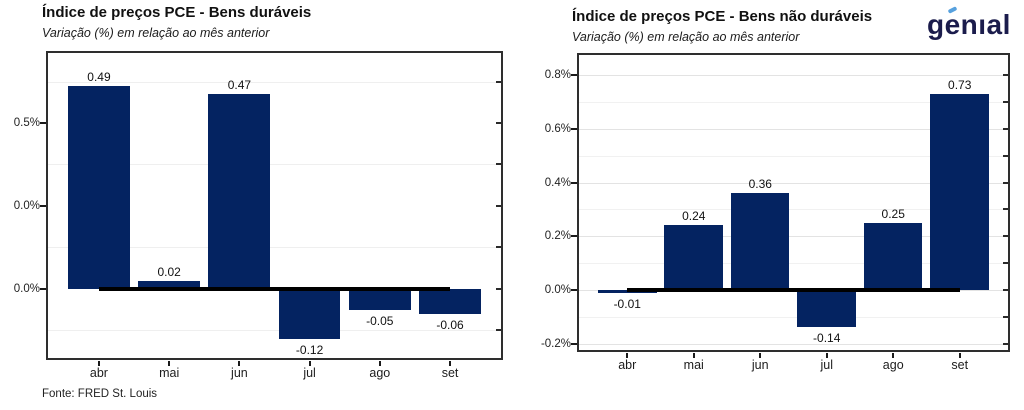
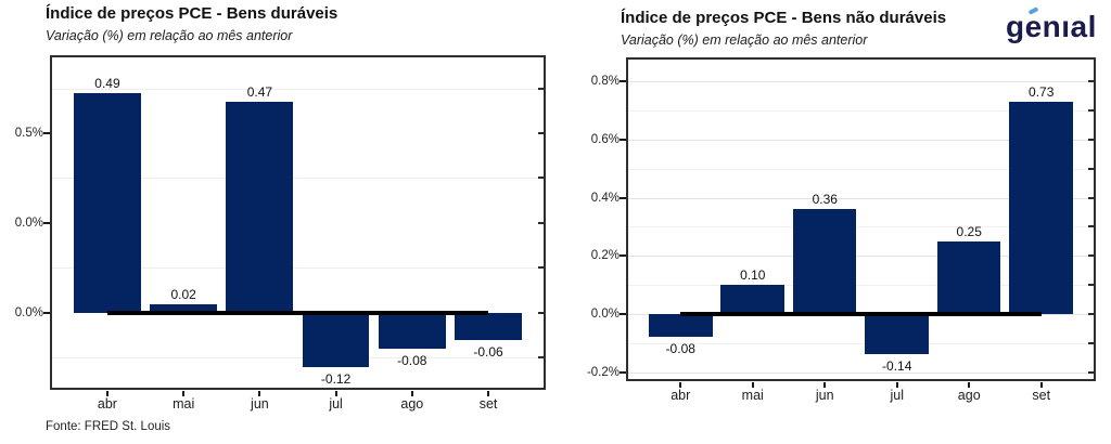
Índice de preços PCE - Bens duráveis/ago: -0.05 -> -0.08
Índice de preços PCE - Bens não duráveis/abr: -0.01 -> -0.08
Índice de preços PCE - Bens não duráveis/mai: 0.24 -> 0.10
